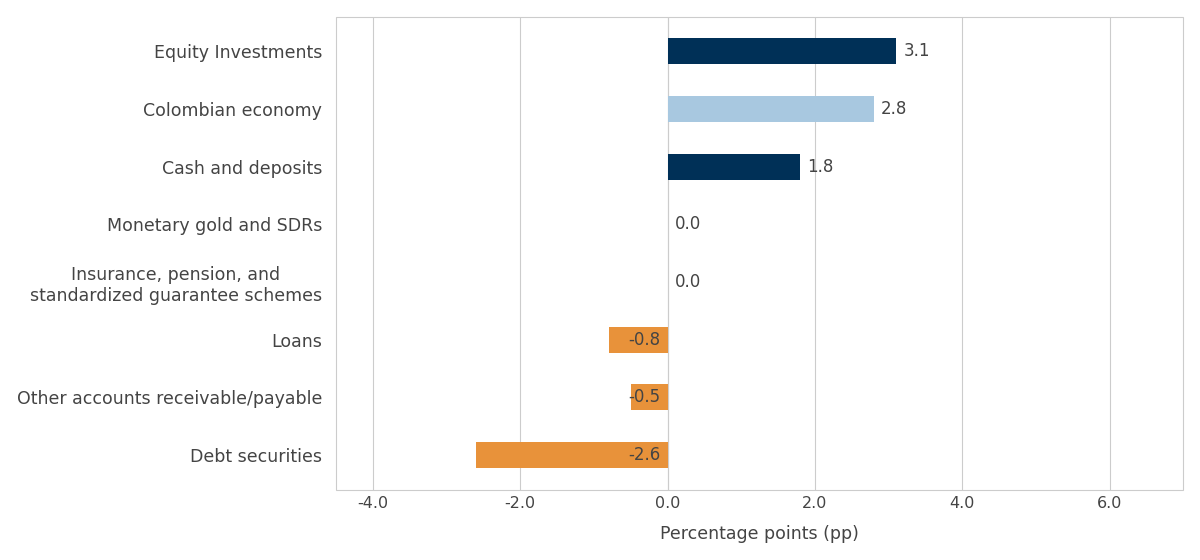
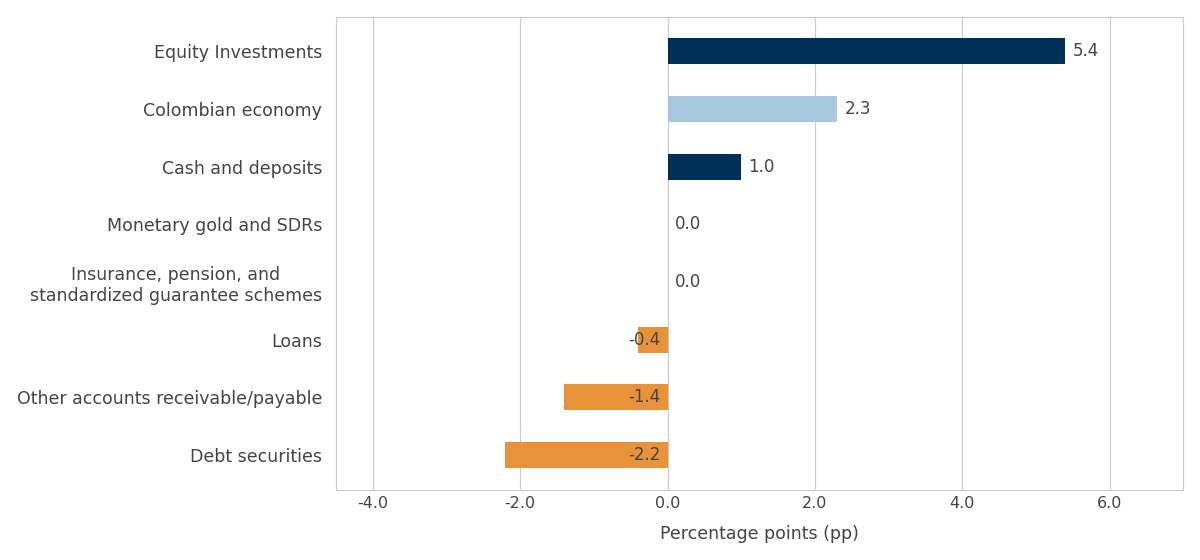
Equity Investments: 3.1 -> 5.4
Colombian economy: 2.8 -> 2.3
Cash and deposits: 1.8 -> 1.0
Loans: -0.8 -> -0.4
Other accounts receivable/payable: -0.5 -> -1.4
Debt securities: -2.6 -> -2.2
